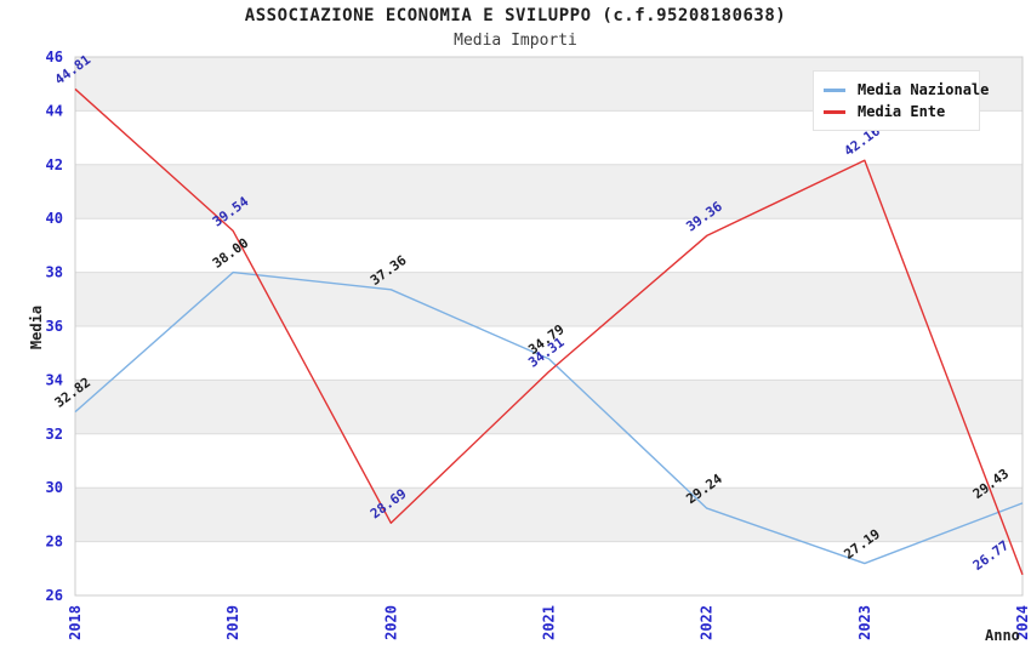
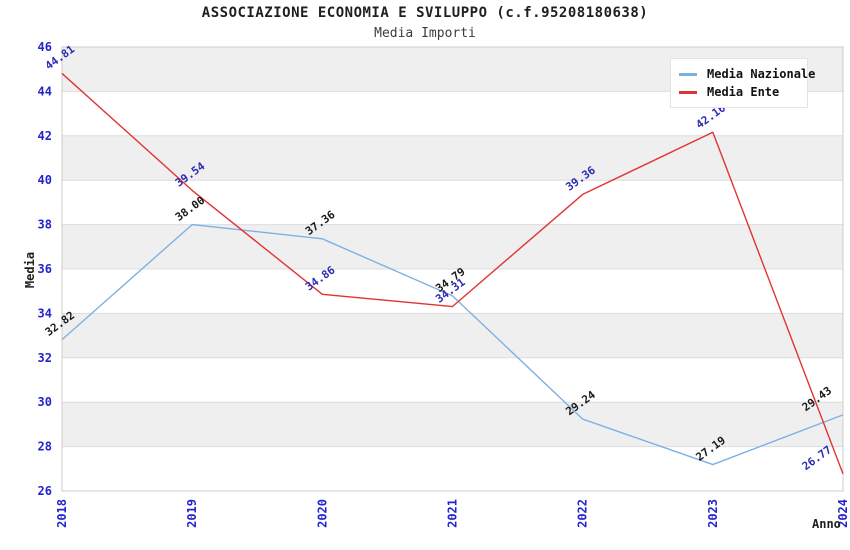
Media Ente/2020: 28.69 -> 34.86
